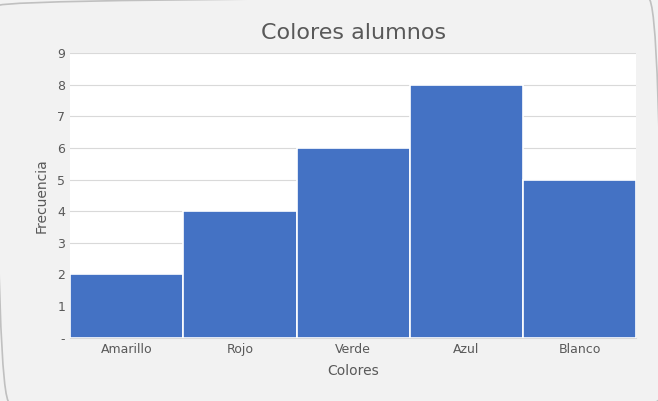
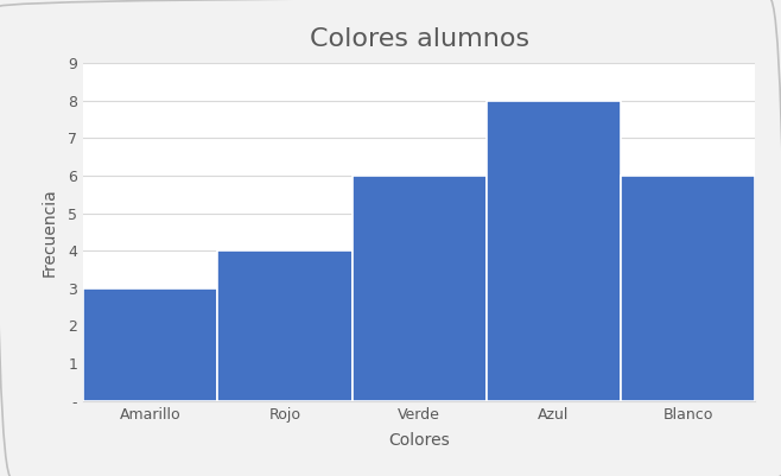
Amarillo: 2 -> 3
Blanco: 5 -> 6
